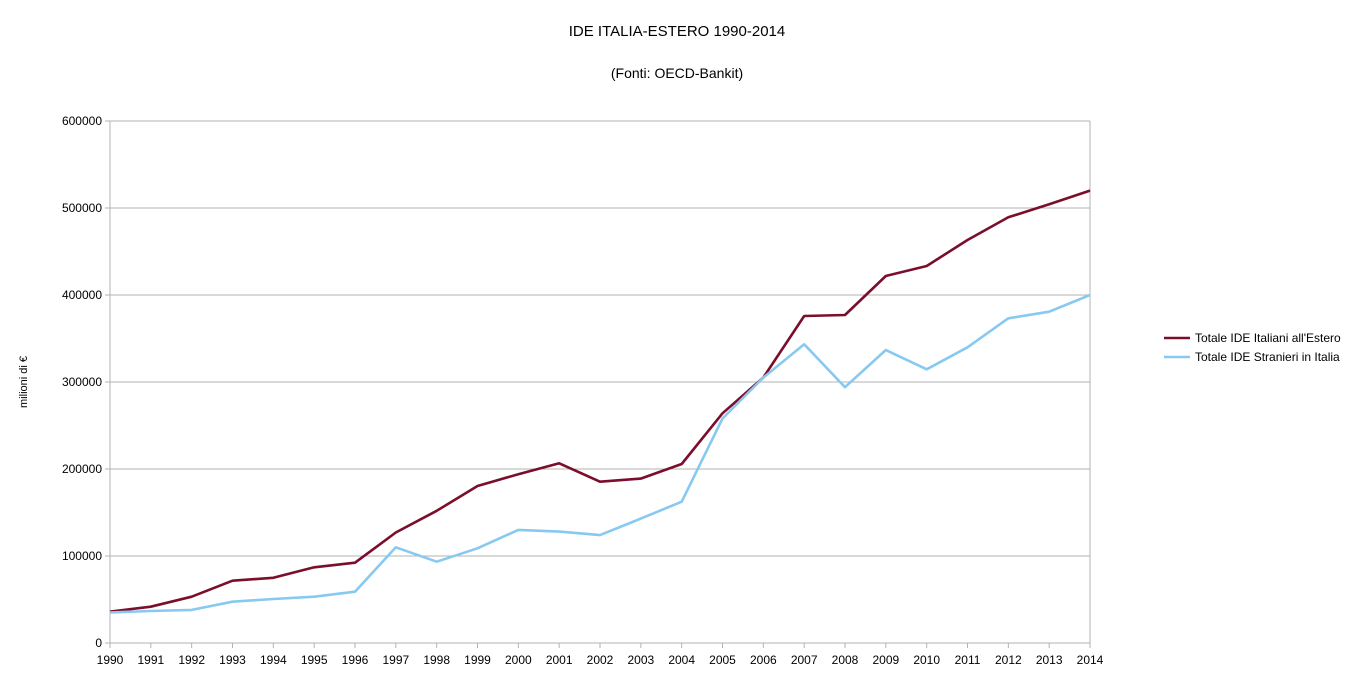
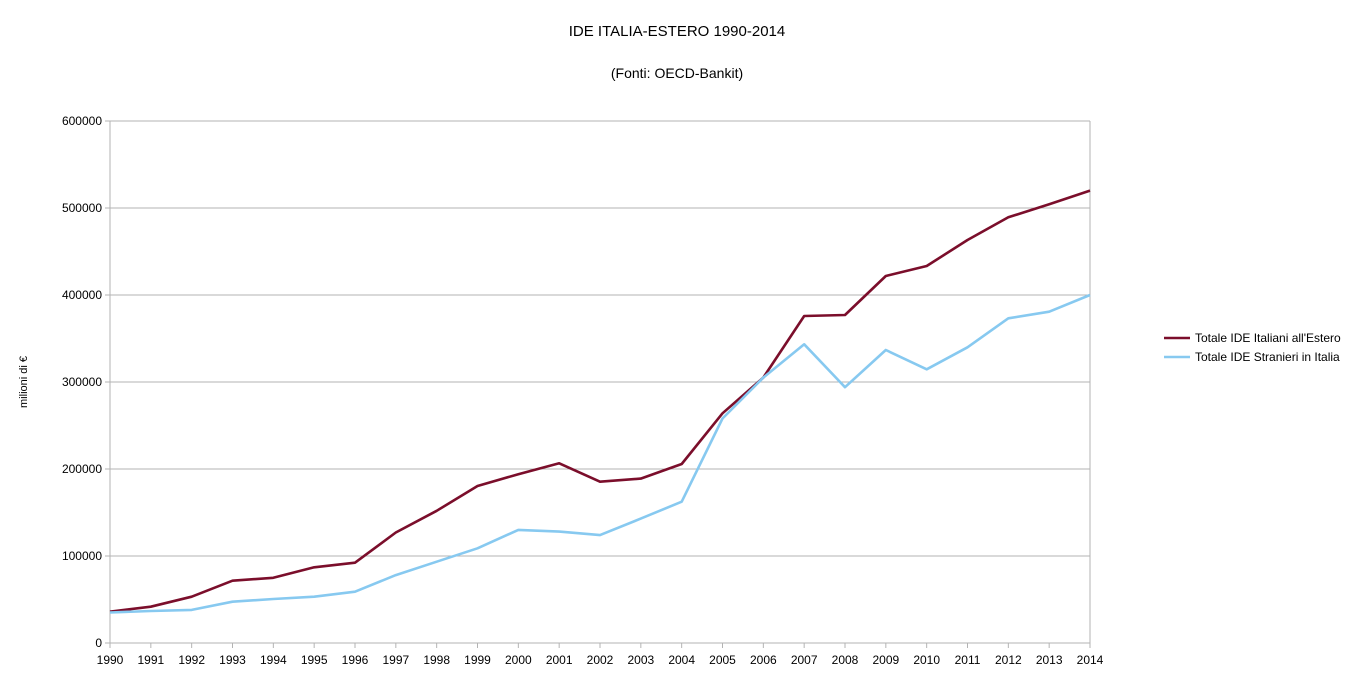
Totale IDE Stranieri in Italia/1997: 110000 -> 80000
